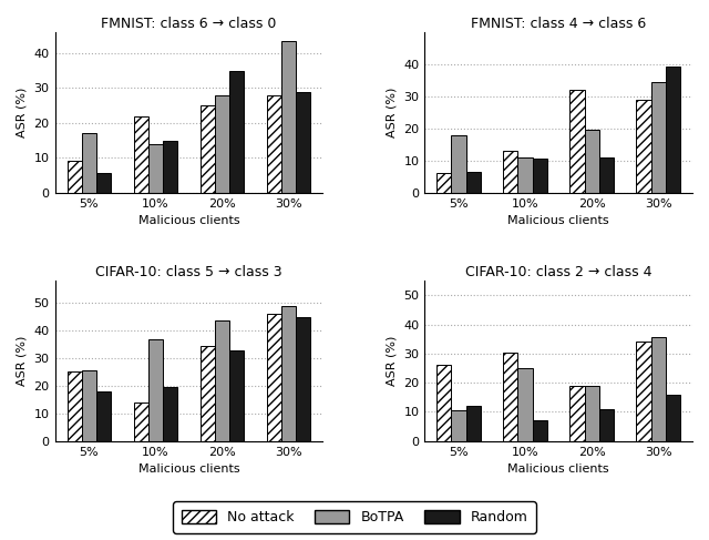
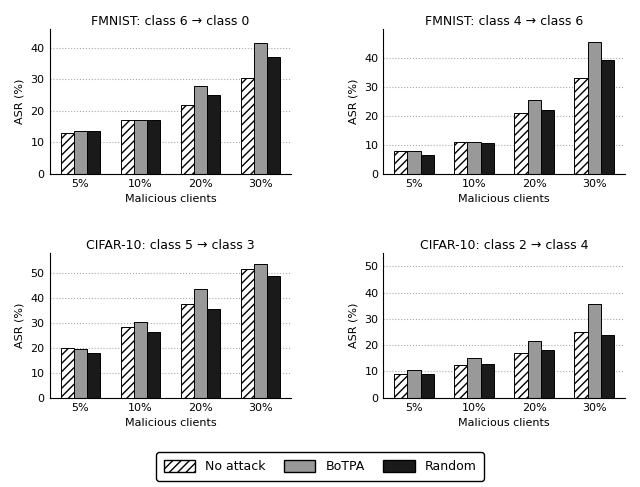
FMNIST: class 6 → class 0/No attack/5%: 9.0 -> 13.0
FMNIST: class 6 → class 0/BoTPA/5%: 17.0 -> 13.5
FMNIST: class 6 → class 0/Random/5%: 5.5 -> 13.5
FMNIST: class 6 → class 0/No attack/10%: 22.0 -> 17.0
FMNIST: class 6 → class 0/BoTPA/10%: 14.0 -> 17.0
FMNIST: class 6 → class 0/Random/10%: 15.0 -> 17.0
FMNIST: class 6 → class 0/No attack/20%: 25.0 -> 22.0
FMNIST: class 6 → class 0/Random/20%: 35.0 -> 25.0
FMNIST: class 6 → class 0/No attack/30%: 28.0 -> 30.5
FMNIST: class 6 → class 0/BoTPA/30%: 43.5 -> 41.5
FMNIST: class 6 → class 0/Random/30%: 29.0 -> 37.0
FMNIST: class 4 → class 6/No attack/5%: 6 -> 8
FMNIST: class 4 → class 6/BoTPA/5%: 18.0 -> 8.0
FMNIST: class 4 → class 6/No attack/10%: 13 -> 11
FMNIST: class 4 → class 6/No attack/20%: 32 -> 21
FMNIST: class 4 → class 6/BoTPA/20%: 19.5 -> 25.5
FMNIST: class 4 → class 6/Random/20%: 11.0 -> 22.0
FMNIST: class 4 → class 6/No attack/30%: 29 -> 33
FMNIST: class 4 → class 6/BoTPA/30%: 34.5 -> 45.5
CIFAR-10: class 5 → class 3/No attack/5%: 25.0 -> 20.0
CIFAR-10: class 5 → class 3/BoTPA/5%: 25.5 -> 19.5
CIFAR-10: class 5 → class 3/No attack/10%: 14.0 -> 28.5
CIFAR-10: class 5 → class 3/BoTPA/10%: 37.0 -> 30.5
CIFAR-10: class 5 → class 3/Random/10%: 19.5 -> 26.5
CIFAR-10: class 5 → class 3/No attack/20%: 34.5 -> 37.5
CIFAR-10: class 5 → class 3/Random/20%: 33.0 -> 35.5
CIFAR-10: class 5 → class 3/No attack/30%: 46.0 -> 51.5
CIFAR-10: class 5 → class 3/BoTPA/30%: 49.0 -> 53.5
CIFAR-10: class 5 → class 3/Random/30%: 45.0 -> 49.0
CIFAR-10: class 2 → class 4/No attack/5%: 26.0 -> 9.0
CIFAR-10: class 2 → class 4/Random/5%: 12 -> 9
CIFAR-10: class 2 → class 4/No attack/10%: 30.5 -> 12.5
CIFAR-10: class 2 → class 4/BoTPA/10%: 25.0 -> 15.0
CIFAR-10: class 2 → class 4/Random/10%: 7 -> 13
CIFAR-10: class 2 → class 4/No attack/20%: 19.0 -> 17.0
CIFAR-10: class 2 → class 4/BoTPA/20%: 19.0 -> 21.5
CIFAR-10: class 2 → class 4/Random/20%: 11 -> 18
CIFAR-10: class 2 → class 4/No attack/30%: 34.0 -> 25.0
CIFAR-10: class 2 → class 4/Random/30%: 16 -> 24
